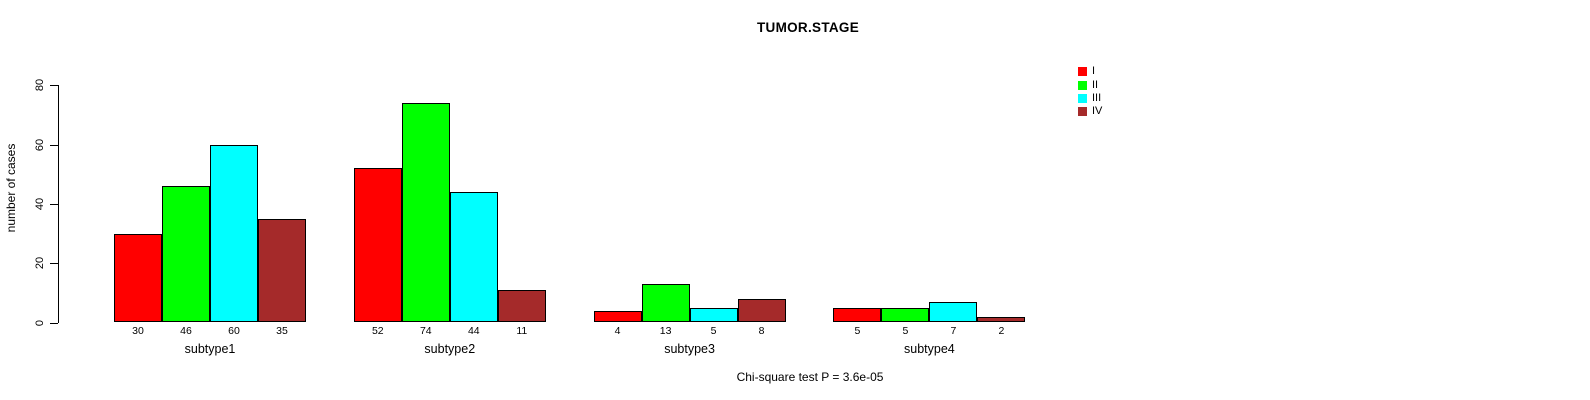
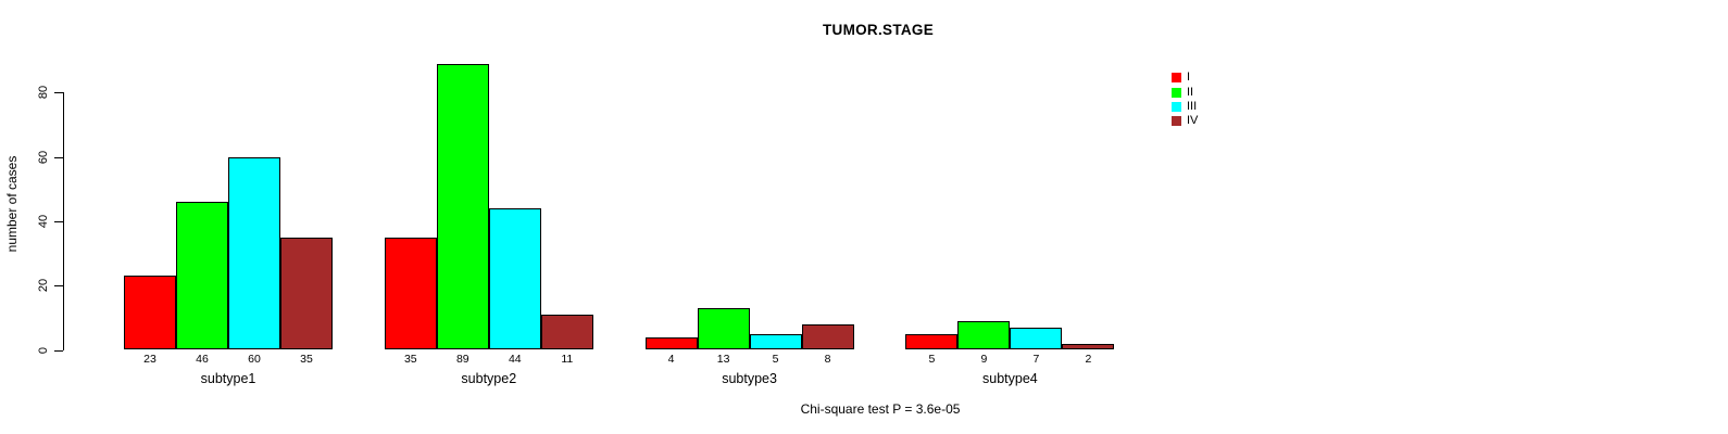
I/subtype1: 30 -> 23
I/subtype2: 52 -> 35
II/subtype2: 74 -> 89
II/subtype4: 5 -> 9
